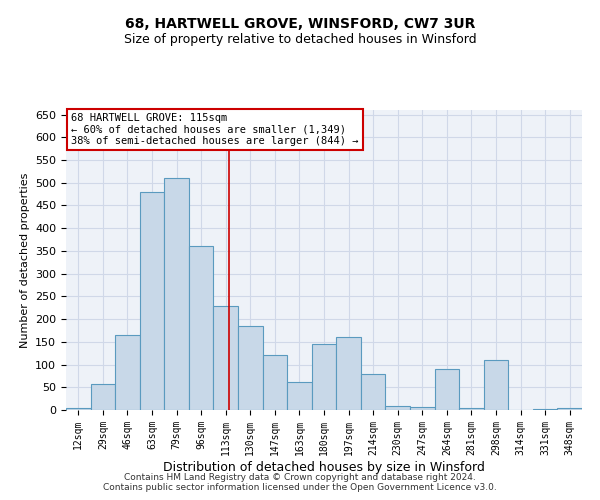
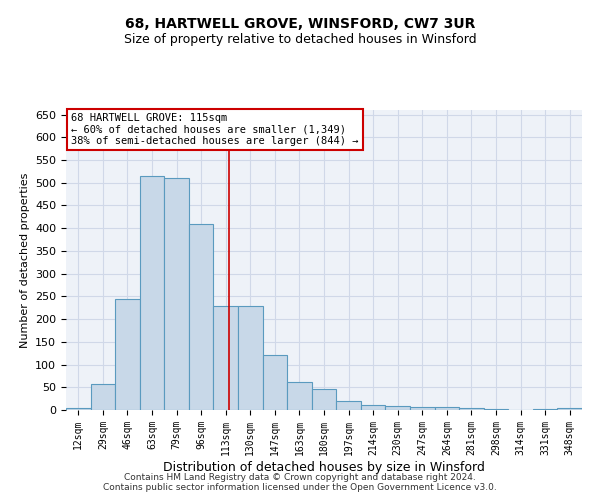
46sqm: 165 -> 245
63sqm: 480 -> 515
96sqm: 360 -> 410
130sqm: 185 -> 228
180sqm: 145 -> 46
197sqm: 160 -> 20
214sqm: 80 -> 12
264sqm: 90 -> 7
298sqm: 110 -> 2
